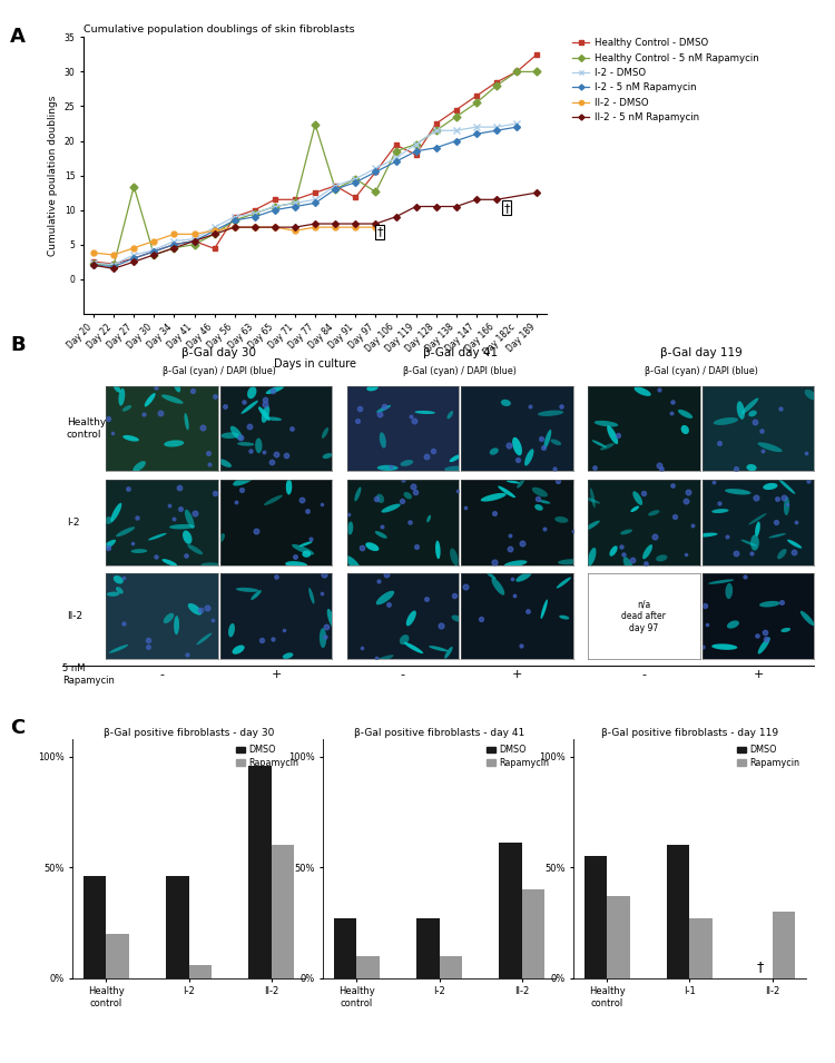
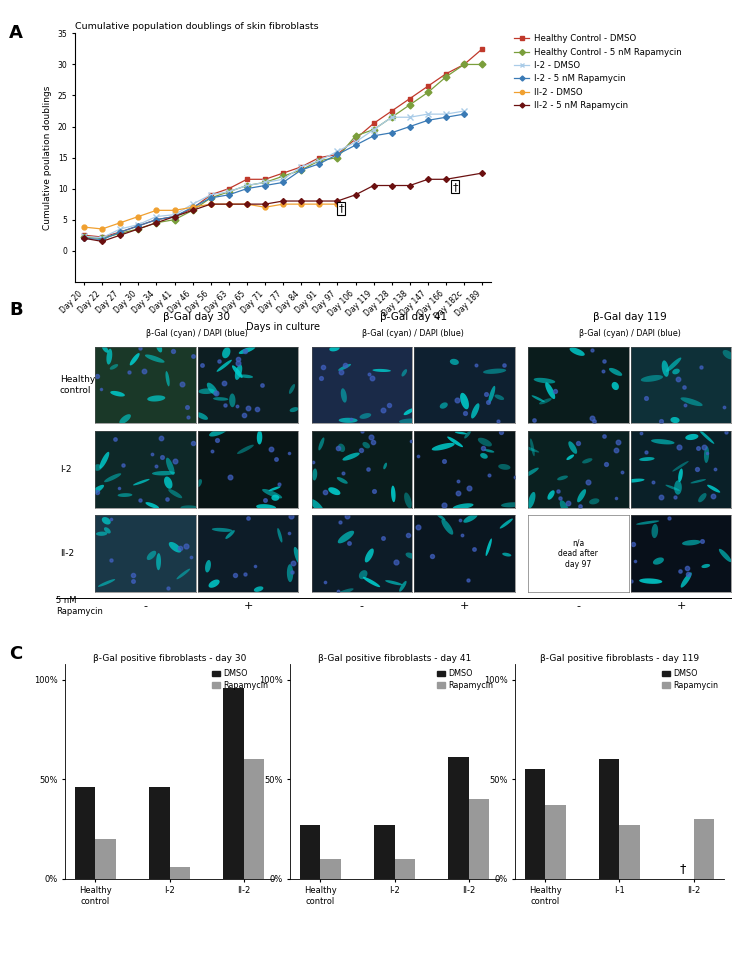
Cumulative population doublings of skin fibroblasts/Healthy Control - 5 nM Rapamycin/Day 27: 13.4 -> 2.8
Cumulative population doublings of skin fibroblasts/Healthy Control - DMSO/Day 46: 4.4 -> 6.8
Cumulative population doublings of skin fibroblasts/Healthy Control - 5 nM Rapamycin/Day 77: 22.4 -> 12.0
Cumulative population doublings of skin fibroblasts/Healthy Control - DMSO/Day 91: 11.8 -> 15.0
Cumulative population doublings of skin fibroblasts/Healthy Control - 5 nM Rapamycin/Day 97: 12.6 -> 15.0
Cumulative population doublings of skin fibroblasts/Healthy Control - DMSO/Day 106: 19.4 -> 18.0
Cumulative population doublings of skin fibroblasts/Healthy Control - DMSO/Day 119: 18.0 -> 20.5
